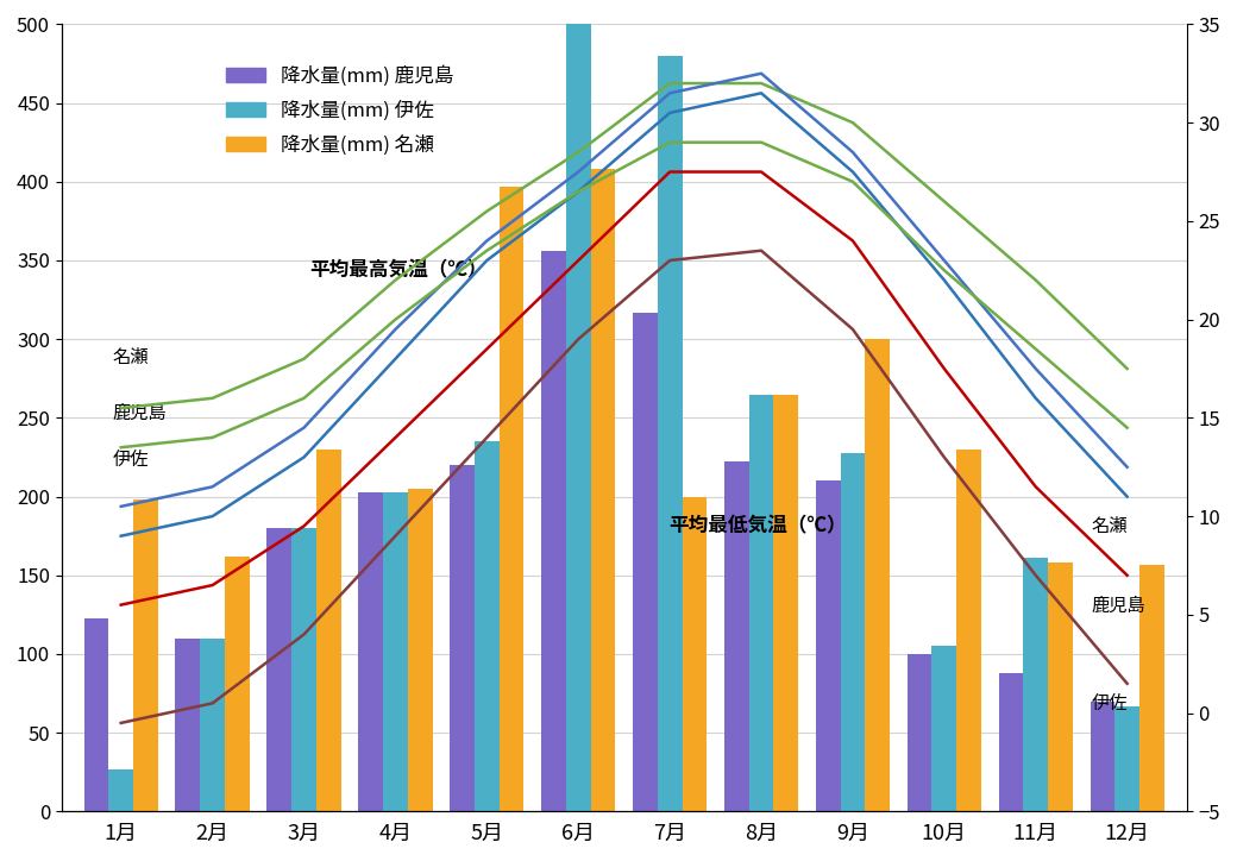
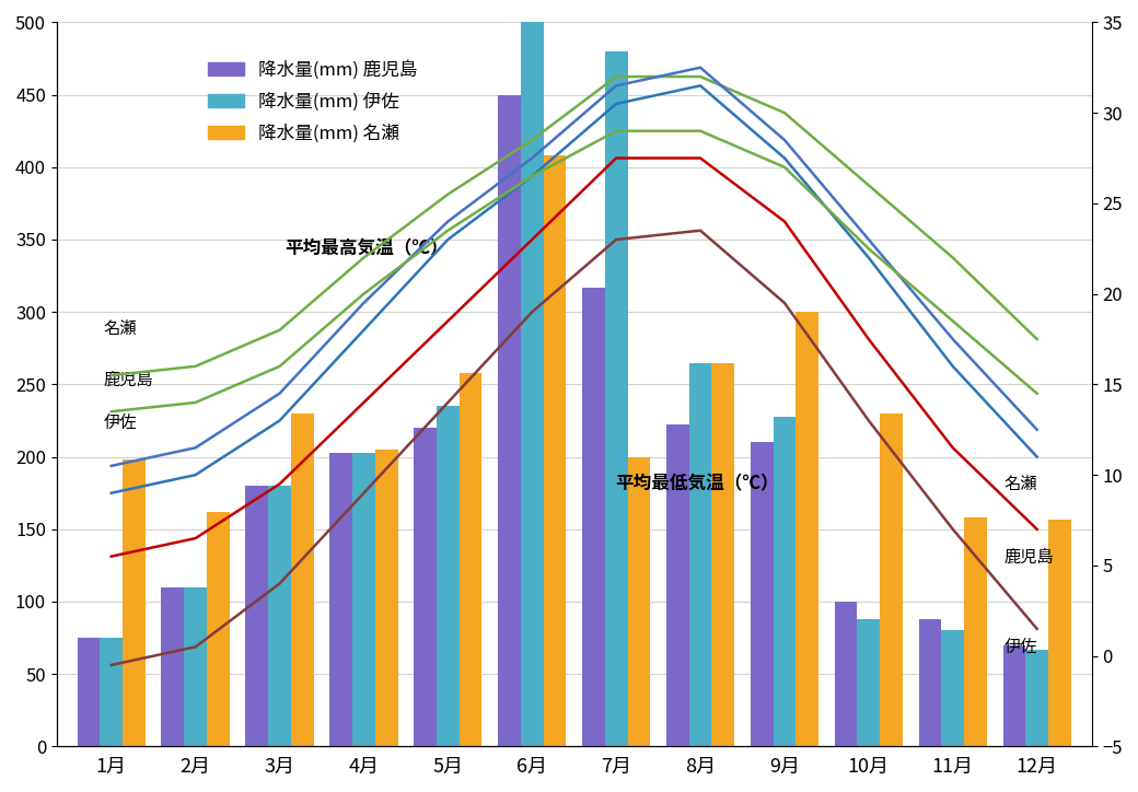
降水量(mm) 鹿児島/1月: 123 -> 75
降水量(mm) 伊佐/1月: 27 -> 75
降水量(mm) 名瀬/5月: 397 -> 258
降水量(mm) 鹿児島/6月: 356 -> 450
降水量(mm) 伊佐/10月: 105 -> 88
降水量(mm) 伊佐/11月: 161 -> 80
